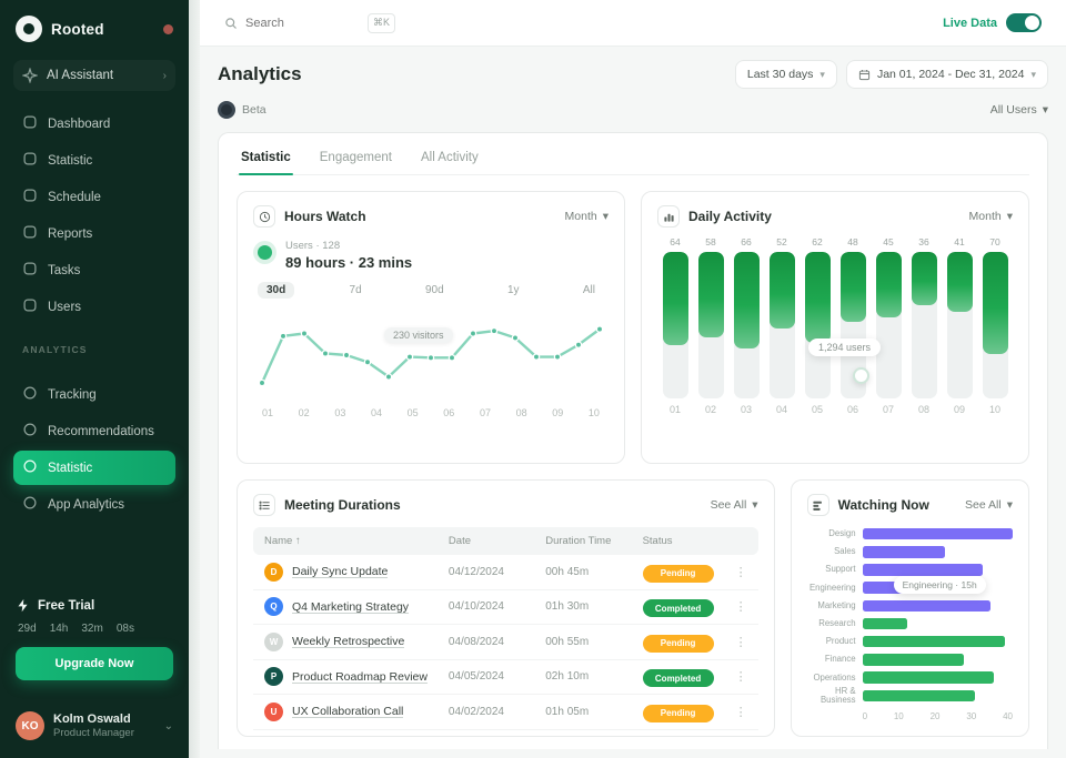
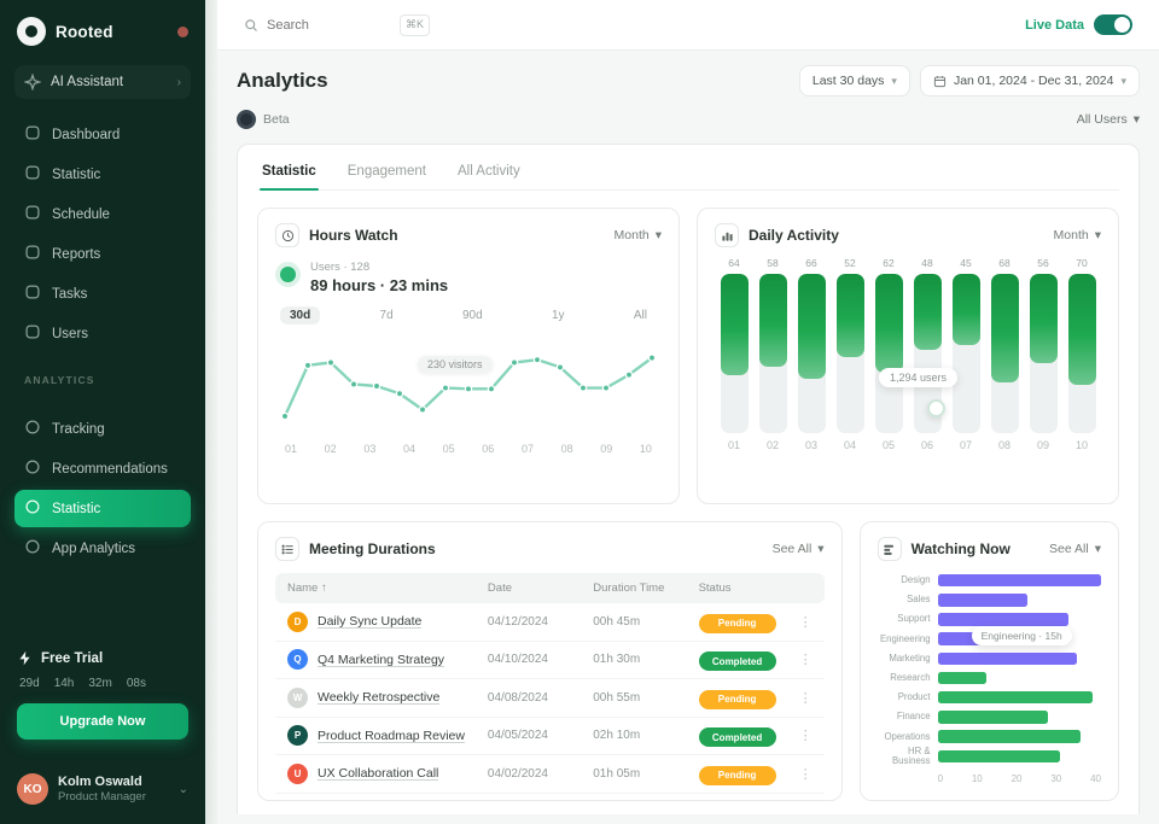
Daily Activity/08: 36 -> 68
Daily Activity/09: 41 -> 56
